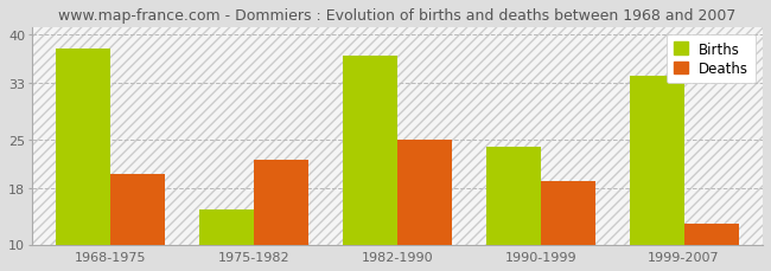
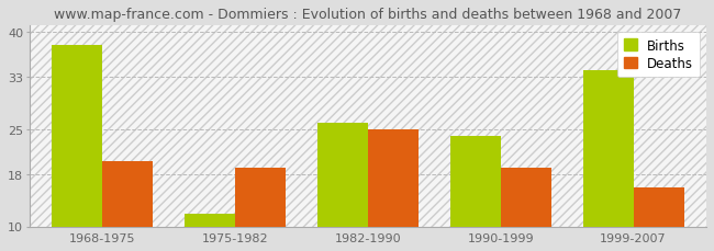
Births/1975-1982: 15 -> 12
Deaths/1975-1982: 22 -> 19
Births/1982-1990: 37 -> 26
Deaths/1999-2007: 13 -> 16
